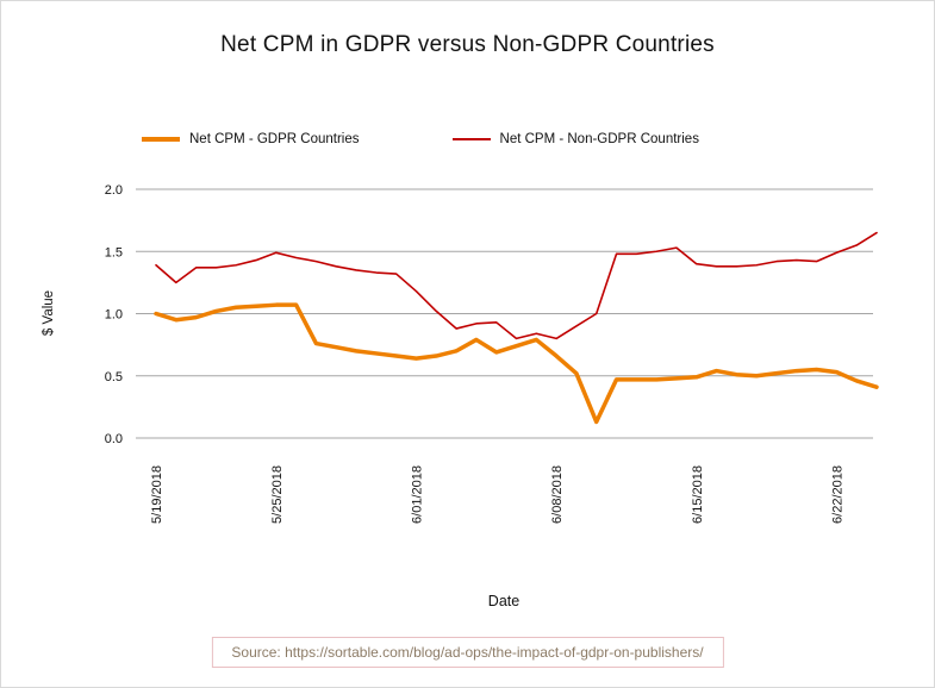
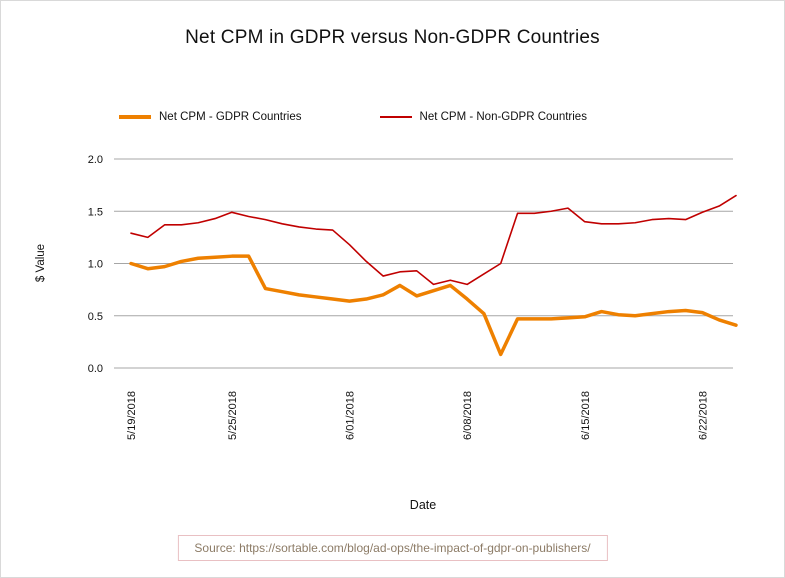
Net CPM - Non-GDPR Countries/5/19/2018: 1.39 -> 1.29
